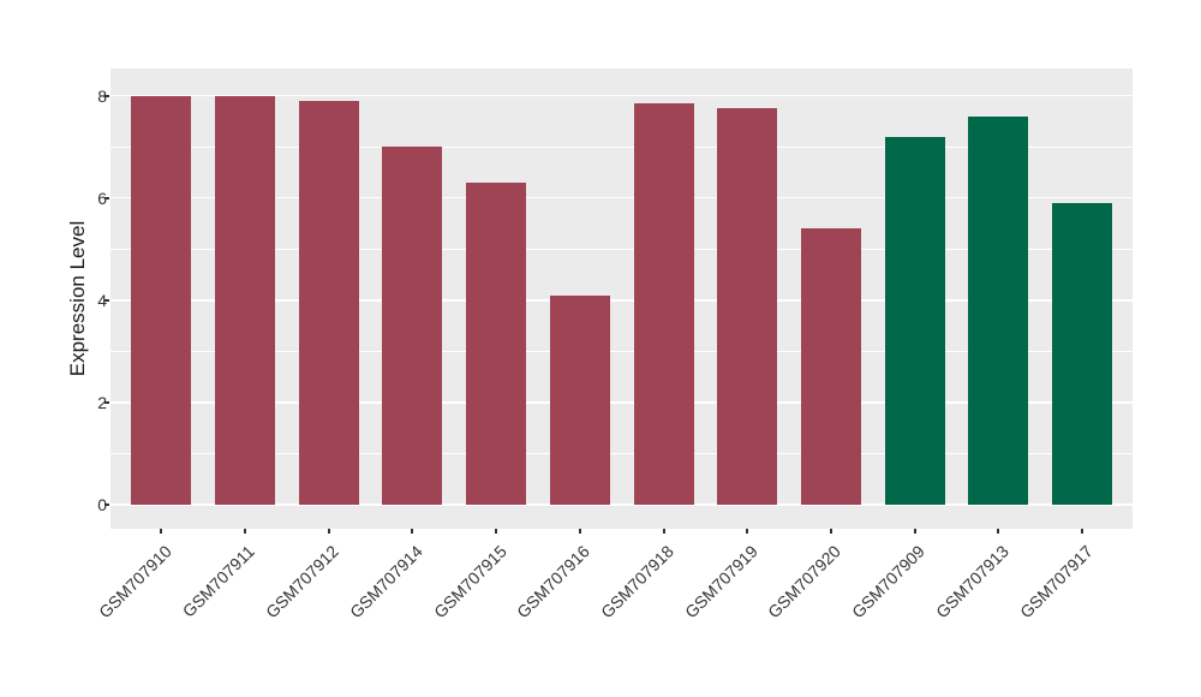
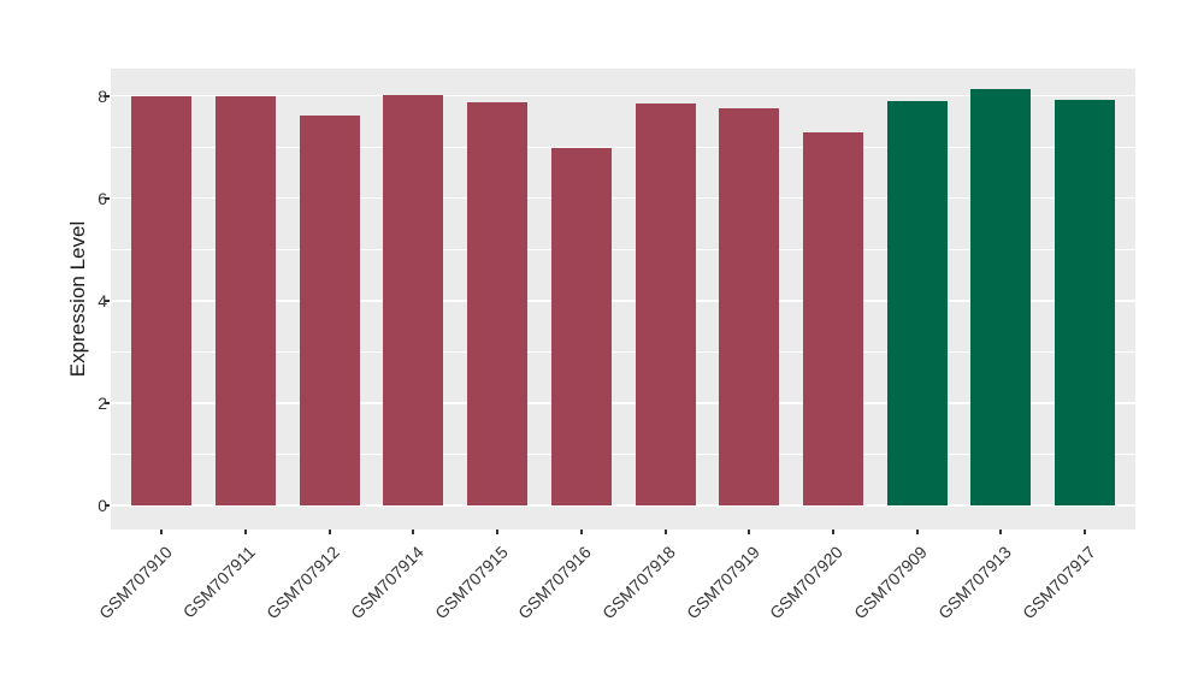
GSM707912: 7.9 -> 7.6
GSM707914: 7.0 -> 8.0
GSM707915: 6.3 -> 7.9
GSM707916: 4.1 -> 7.0
GSM707920: 5.4 -> 7.3
GSM707909: 7.2 -> 7.9
GSM707913: 7.6 -> 8.1
GSM707917: 5.9 -> 7.9
